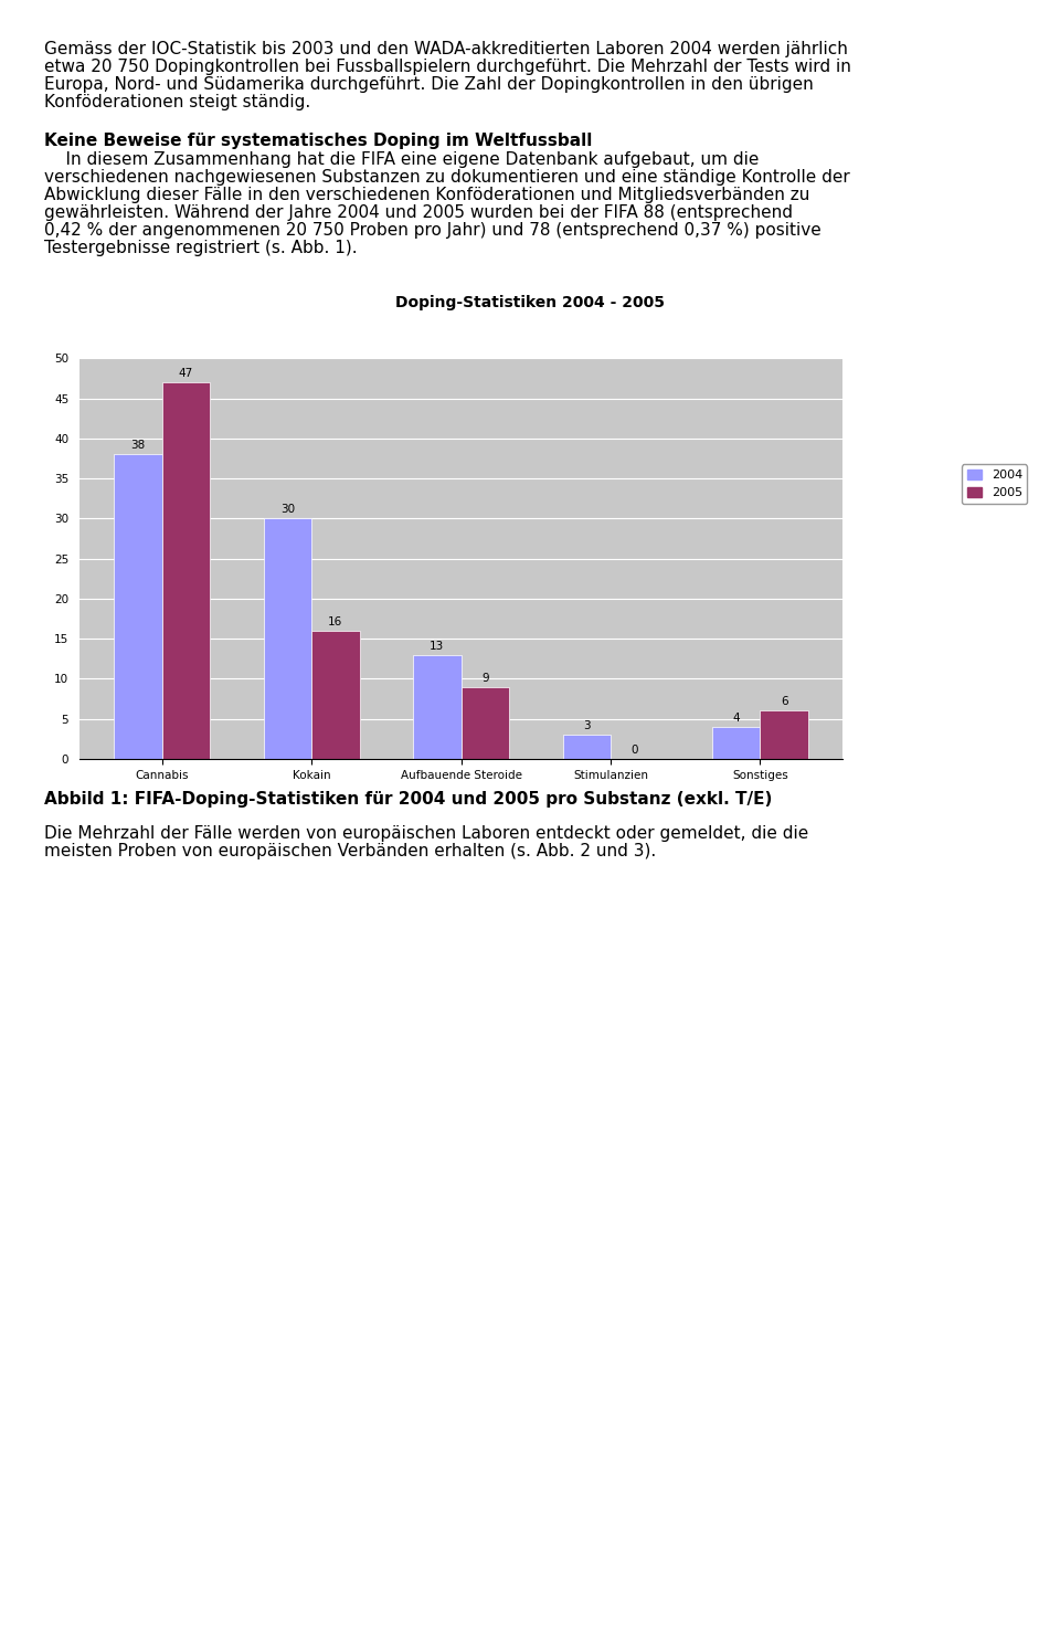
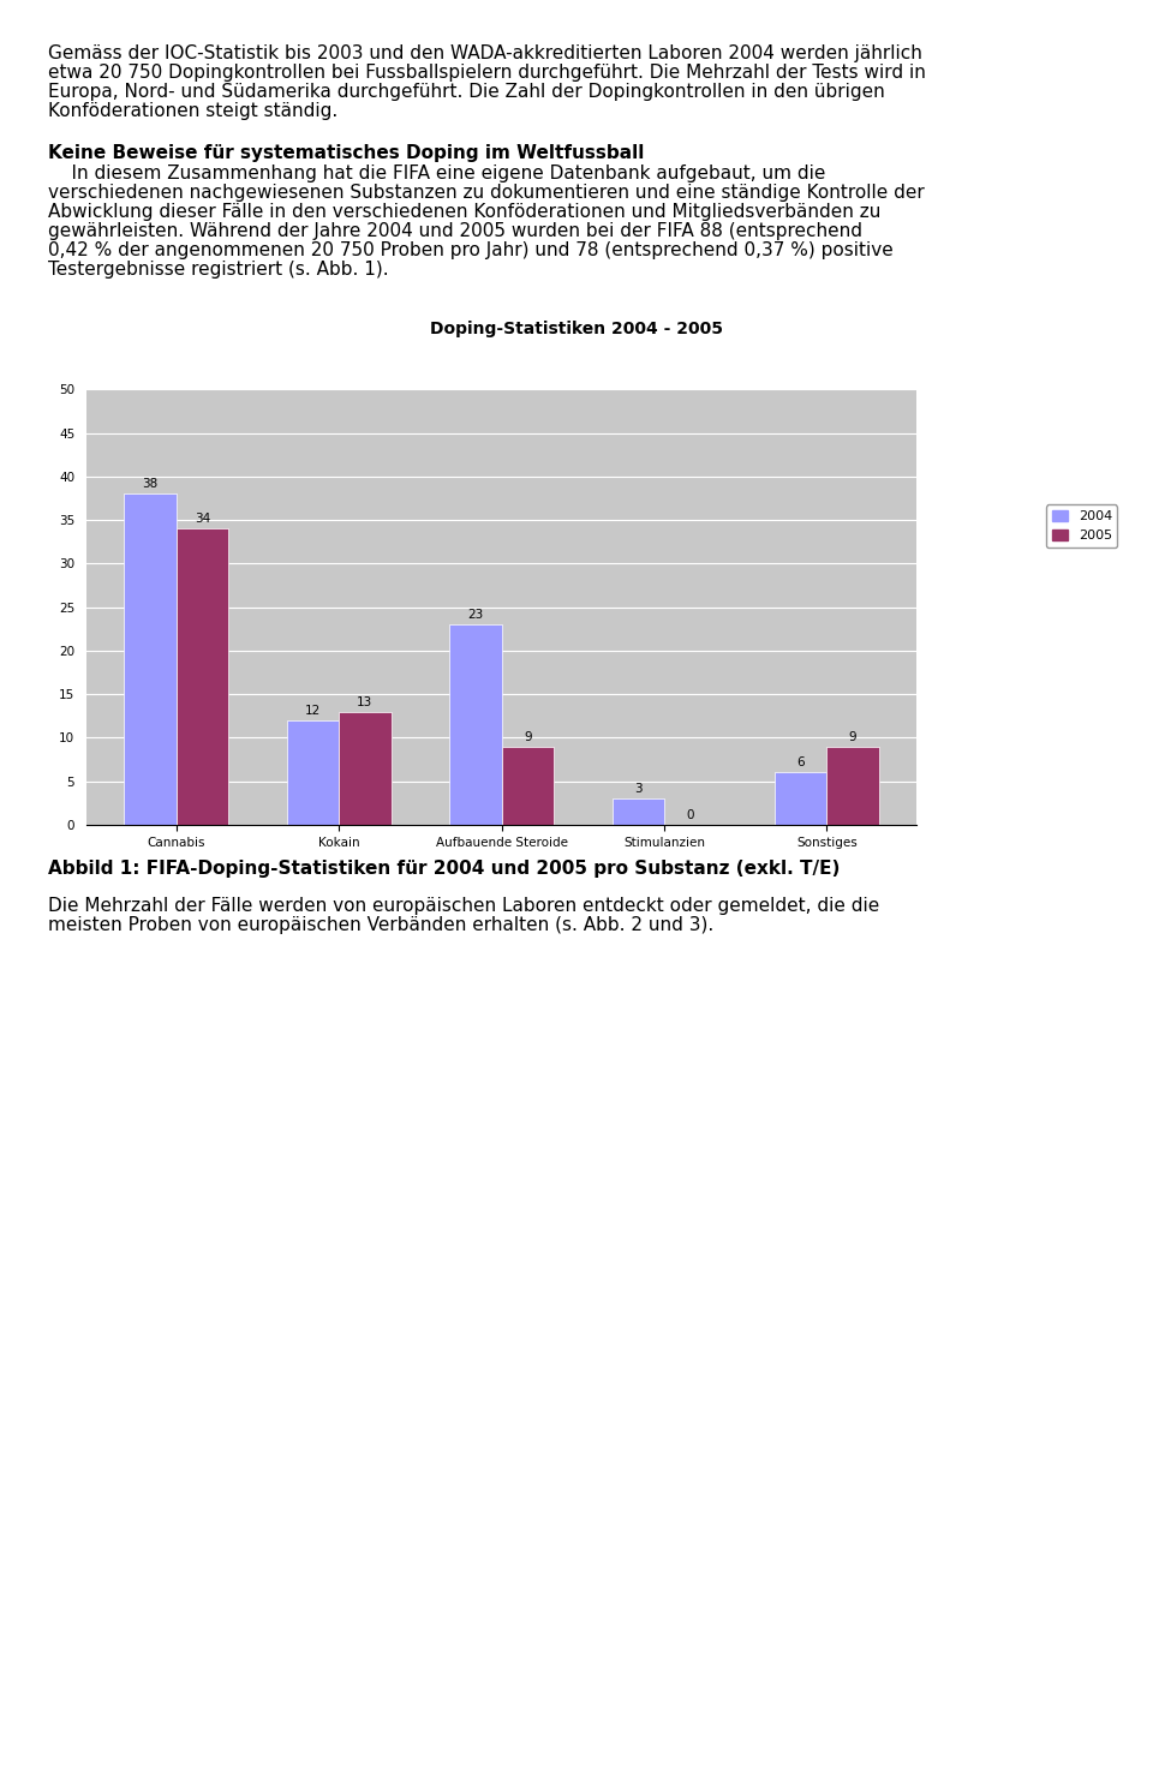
2005/Cannabis: 47 -> 34
2004/Kokain: 30 -> 12
2005/Kokain: 16 -> 13
2004/Aufbauende Steroide: 13 -> 23
2004/Sonstiges: 4 -> 6
2005/Sonstiges: 6 -> 9
